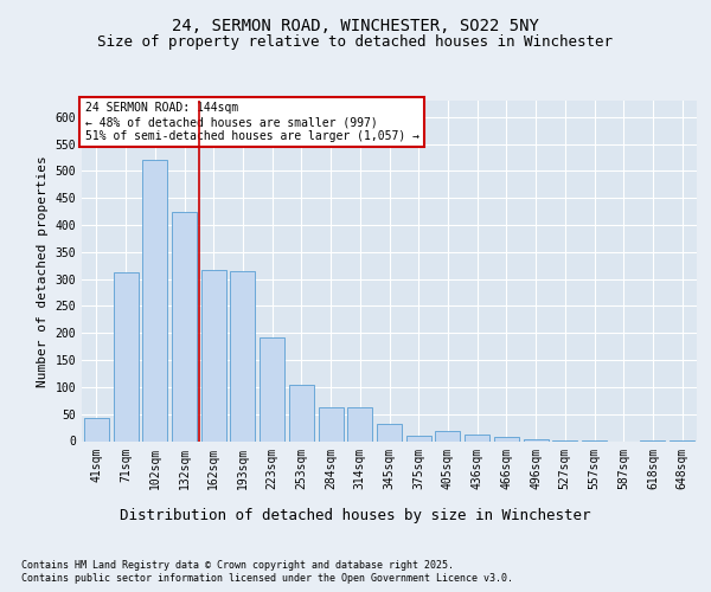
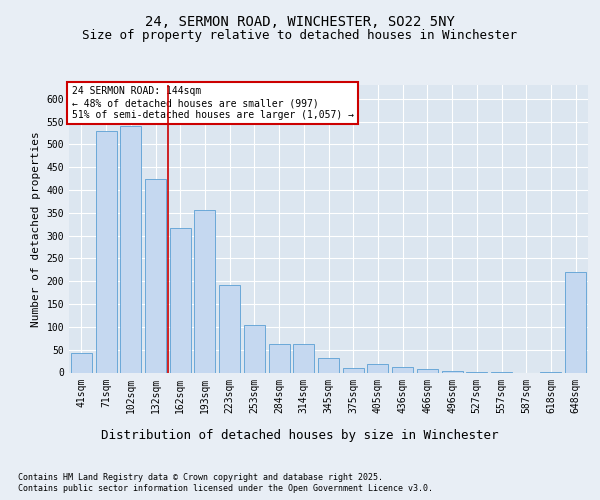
71sqm: 312 -> 530
102sqm: 520 -> 540
193sqm: 315 -> 355
648sqm: 1 -> 220
